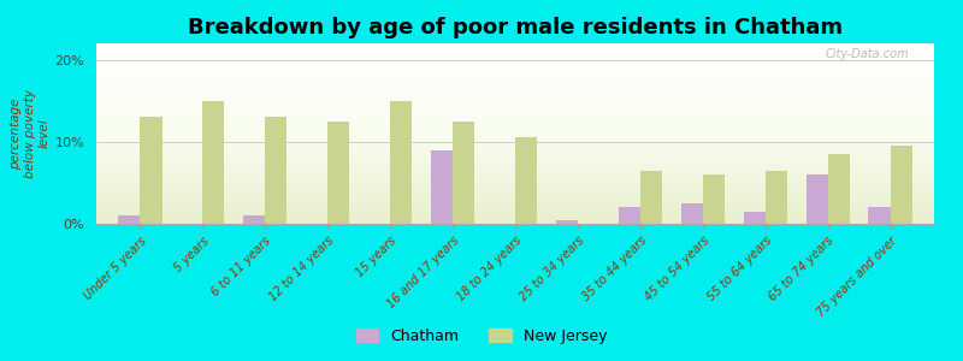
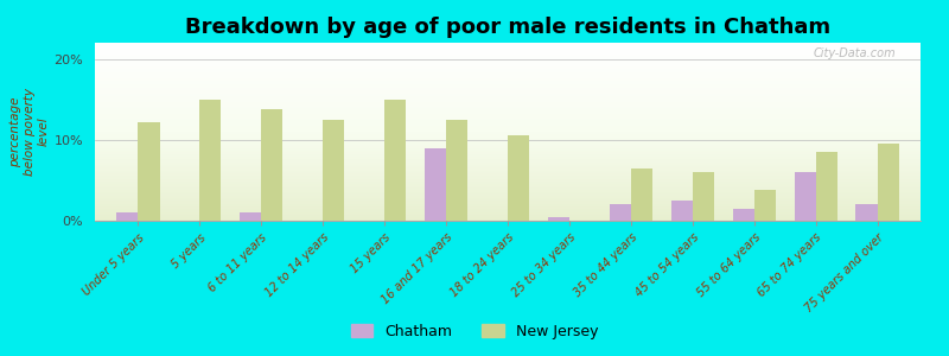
New Jersey/Under 5 years: 13.0% -> 12.2%
New Jersey/6 to 11 years: 13.0% -> 13.8%
New Jersey/55 to 64 years: 6.5% -> 3.8%
